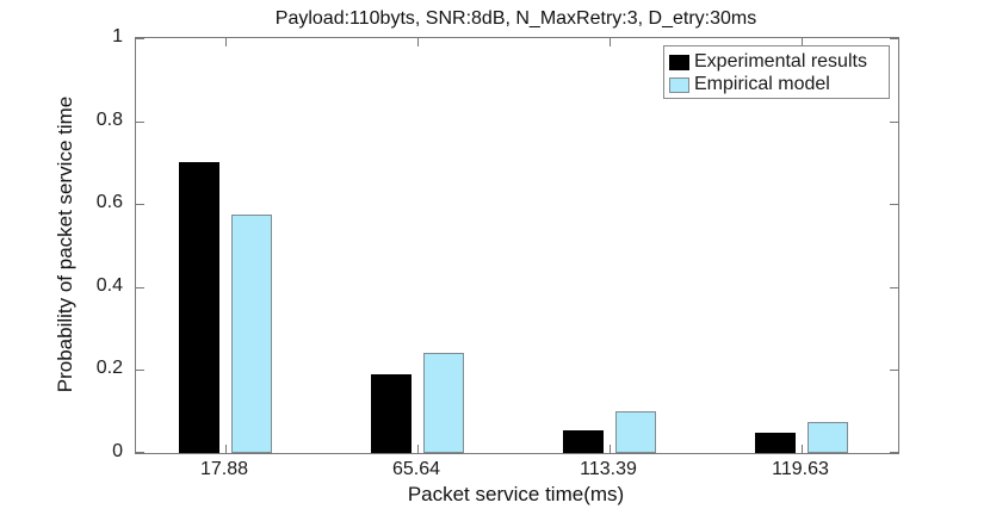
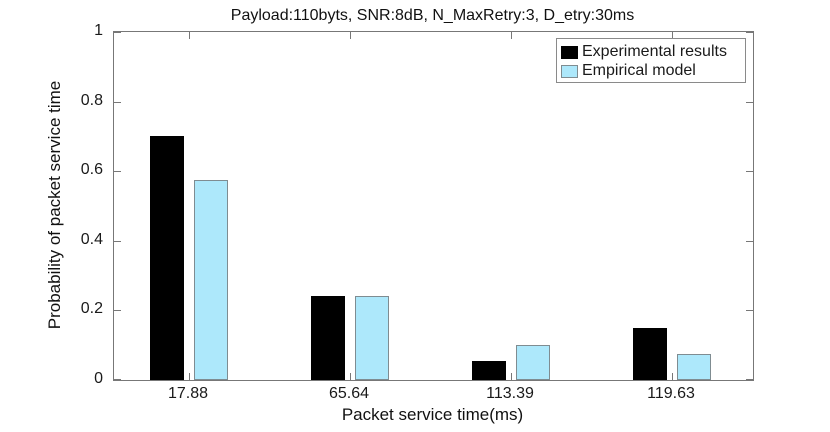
Experimental results/65.64: 0.19 -> 0.24
Experimental results/119.63: 0.05 -> 0.15
